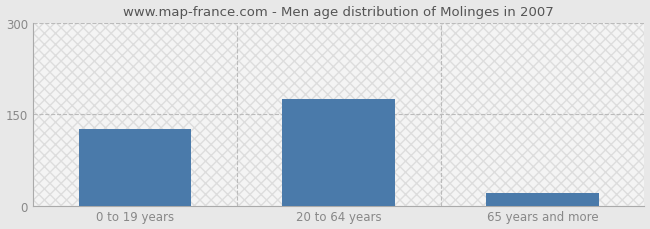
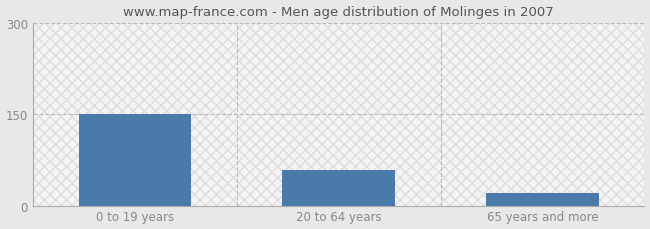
0 to 19 years: 125 -> 150
20 to 64 years: 175 -> 58
